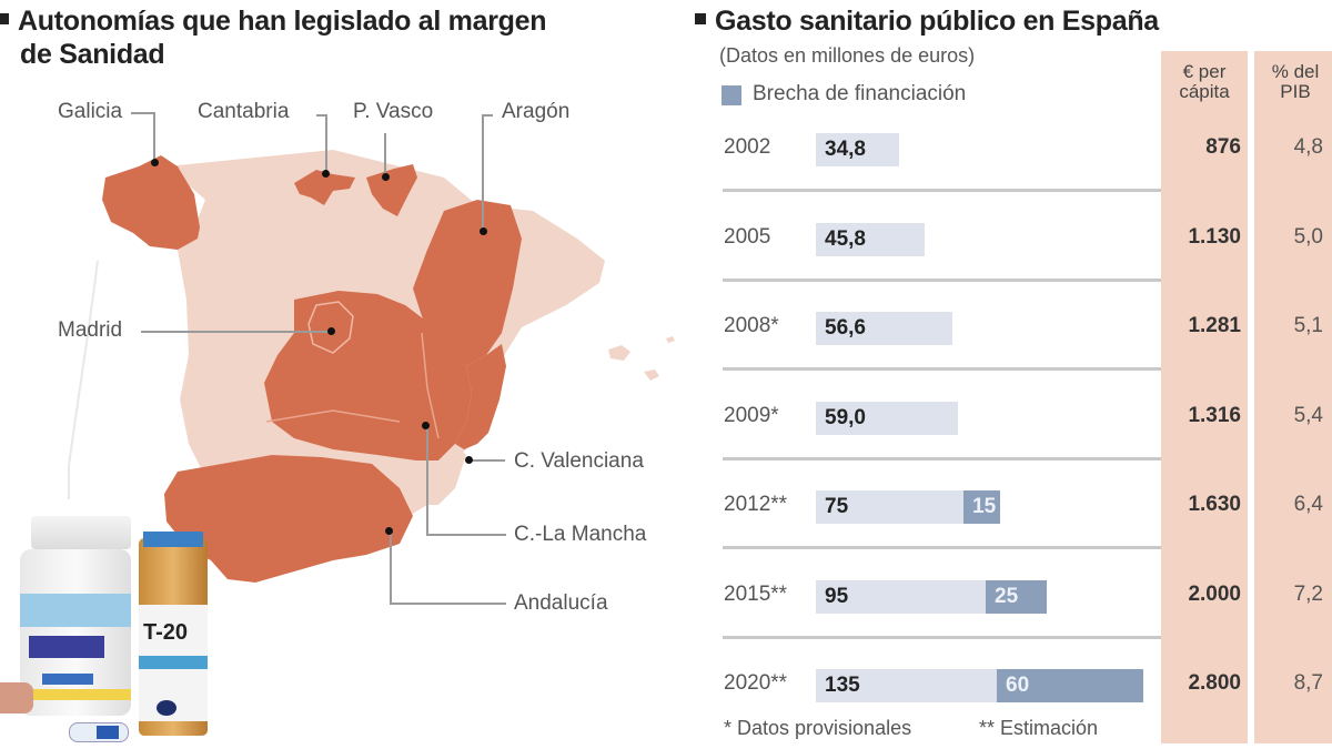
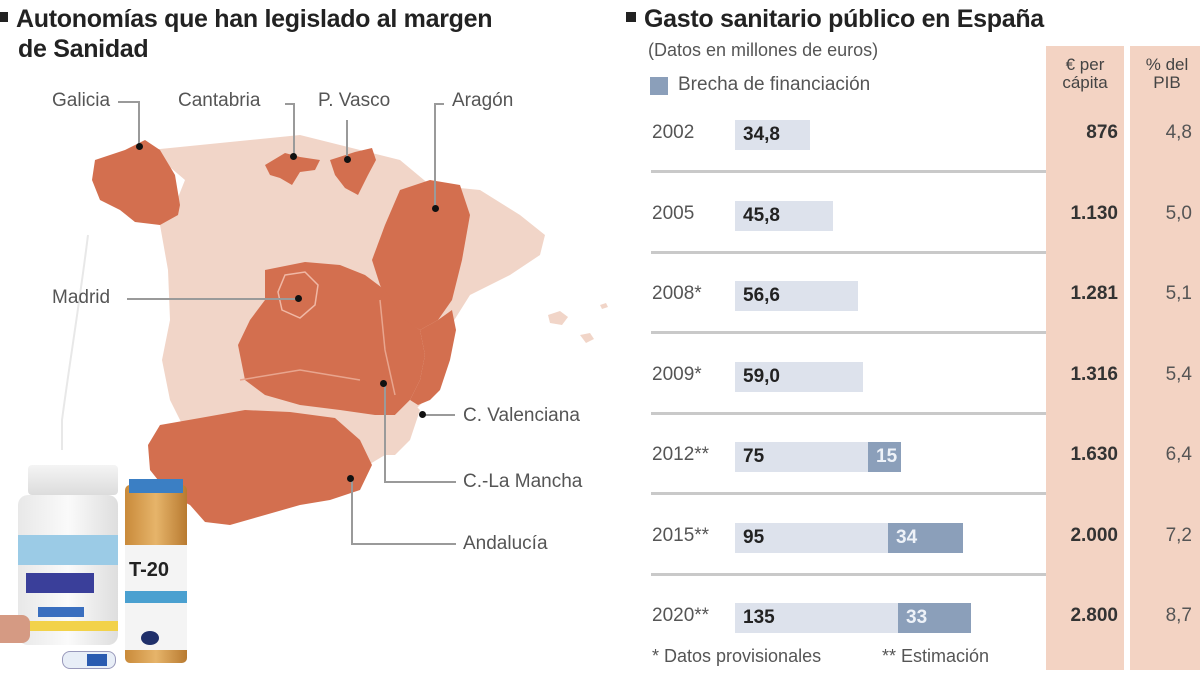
Brecha de financiación/2015**: 25 -> 34
Brecha de financiación/2020**: 60 -> 33
